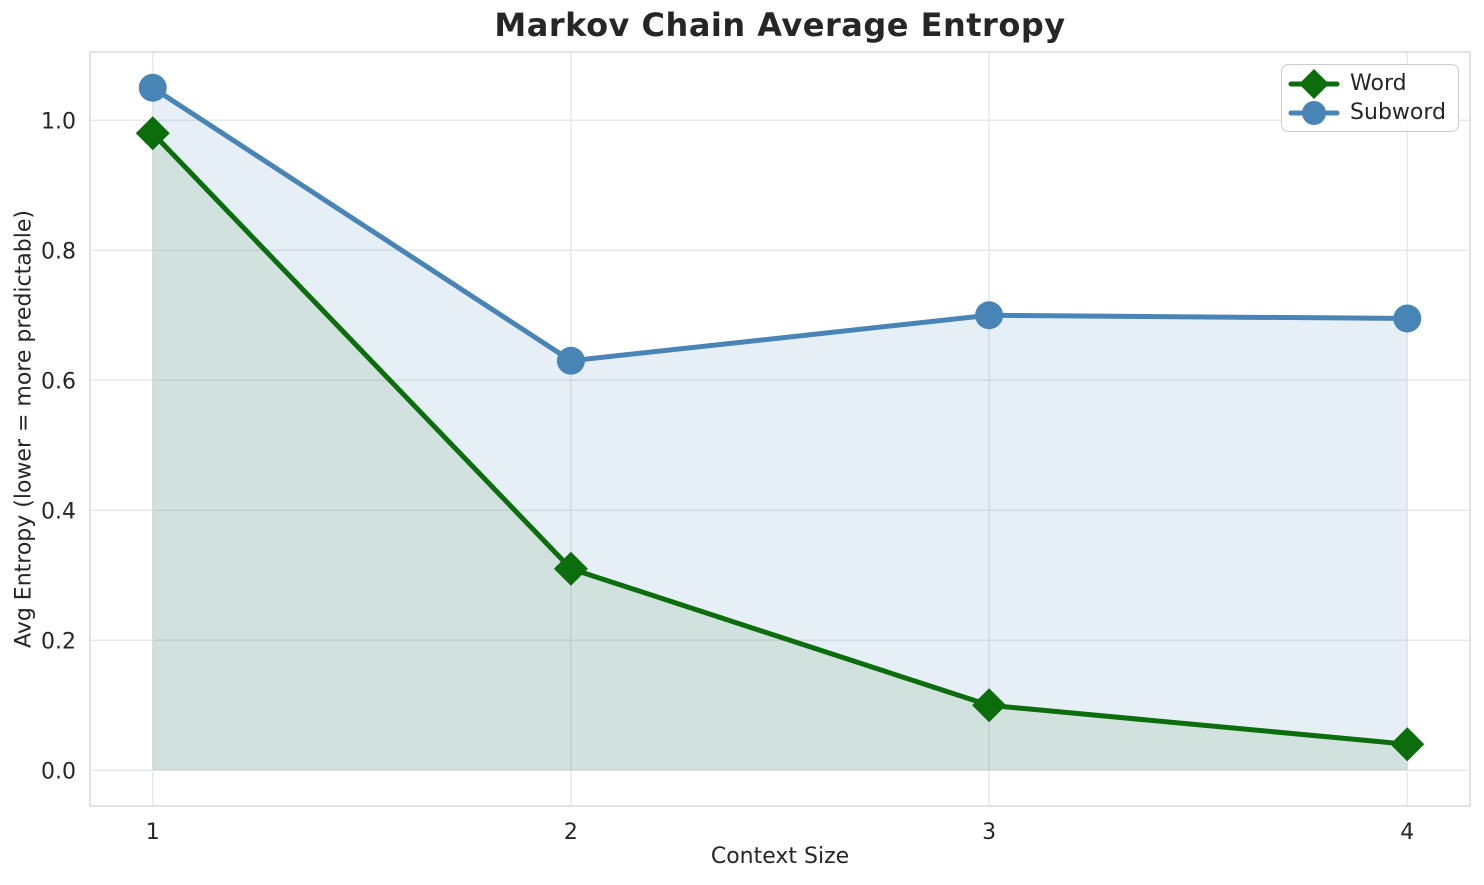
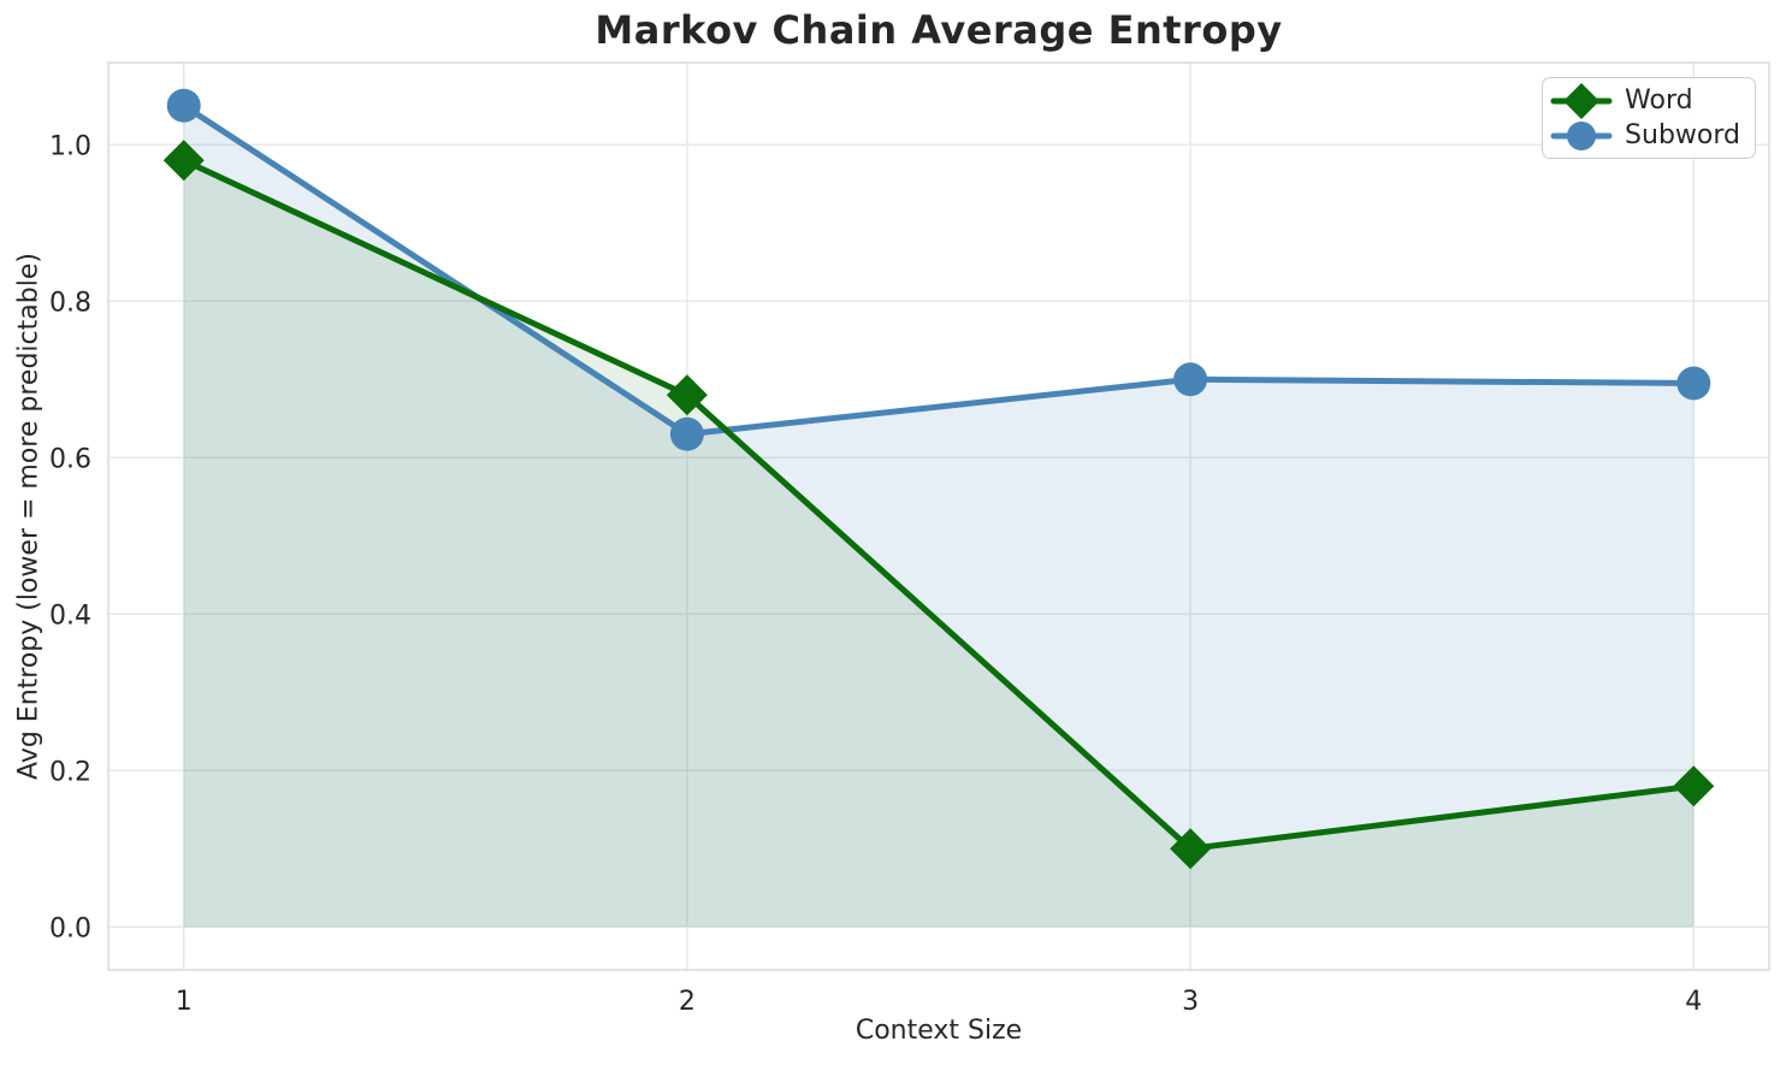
Word/2: 0.31 -> 0.68
Word/4: 0.04 -> 0.18
